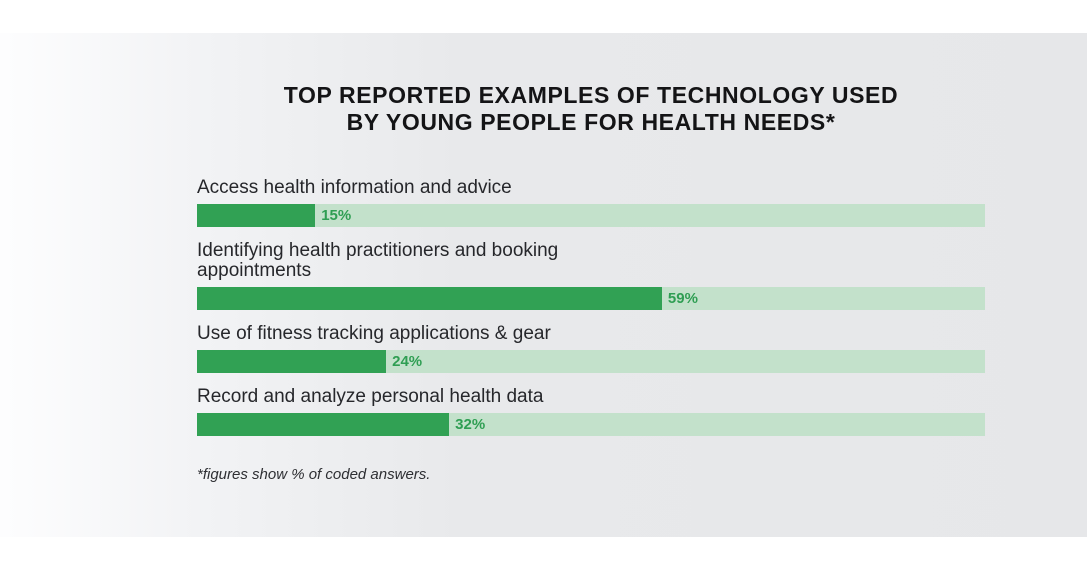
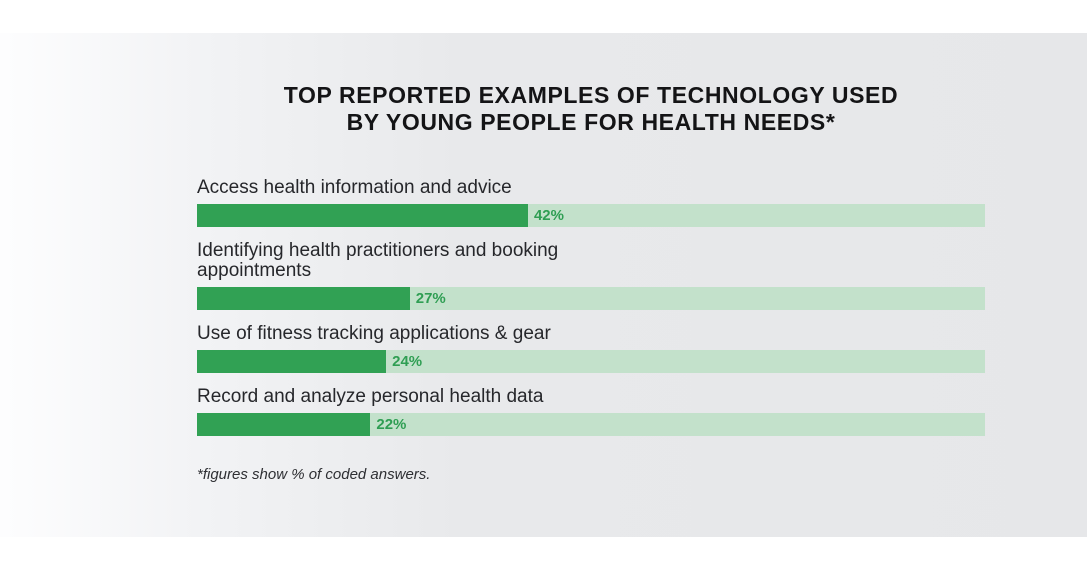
Access health information and advice: 15% -> 42%
Identifying health practitioners and booking appointments: 59% -> 27%
Record and analyze personal health data: 32% -> 22%
